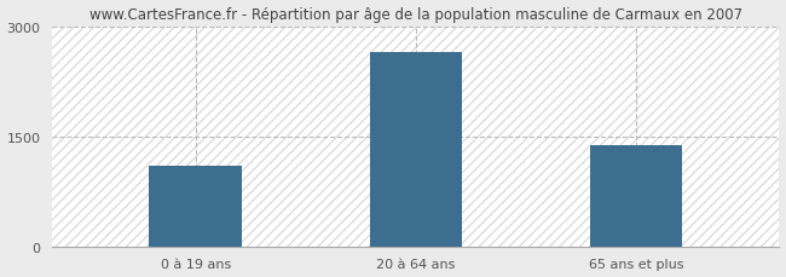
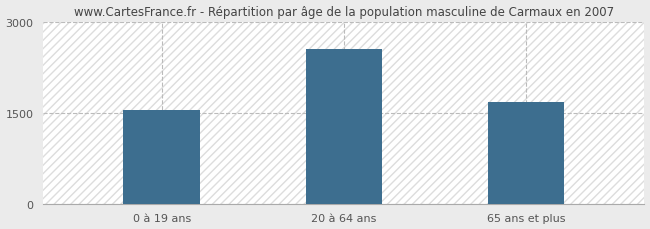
0 à 19 ans: 1100 -> 1540
20 à 64 ans: 2650 -> 2540
65 ans et plus: 1380 -> 1680
